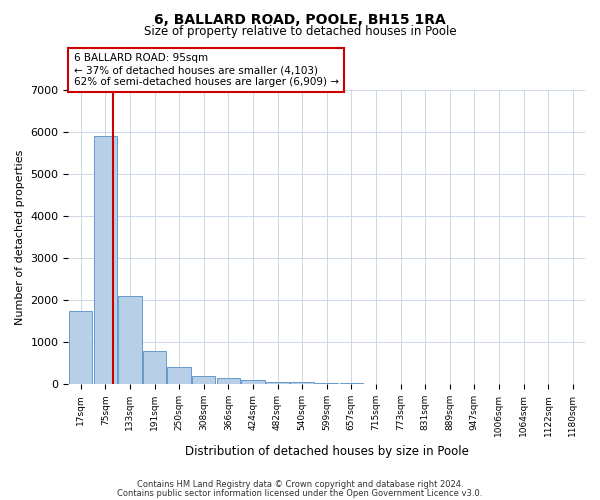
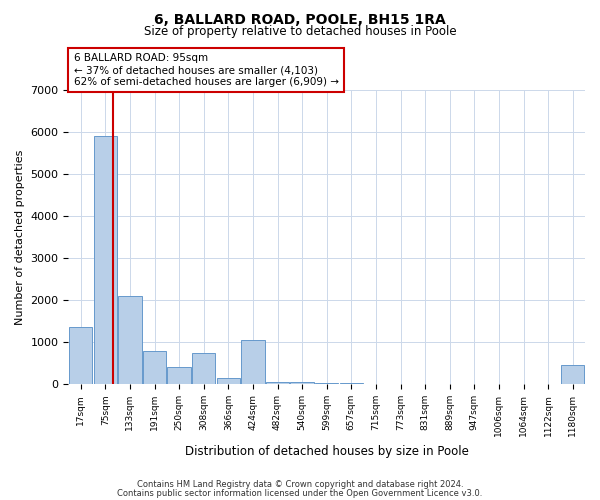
17sqm: 1750 -> 1350
308sqm: 200 -> 750
424sqm: 100 -> 1050
1180sqm: 0 -> 450
